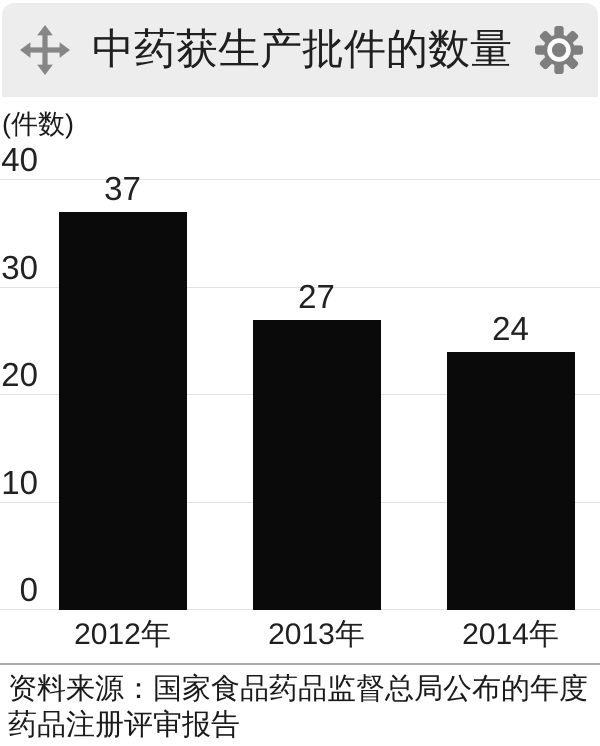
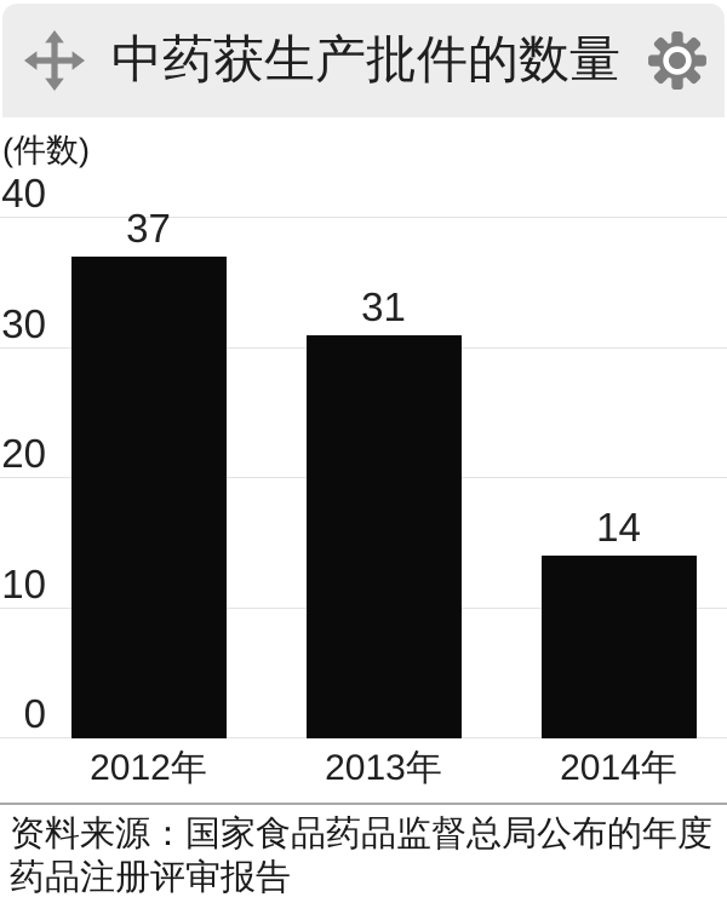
2013年: 27 -> 31
2014年: 24 -> 14
